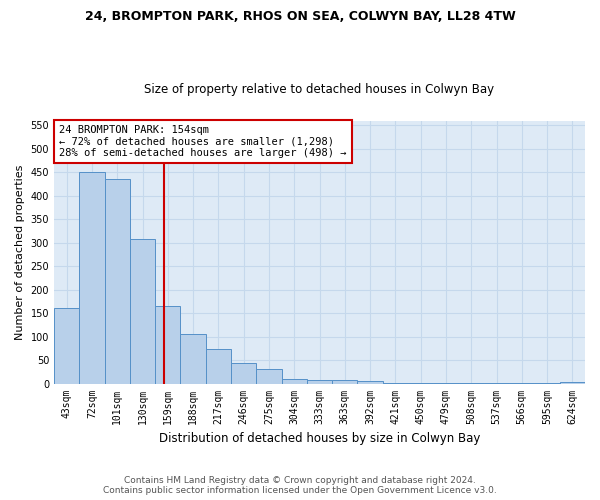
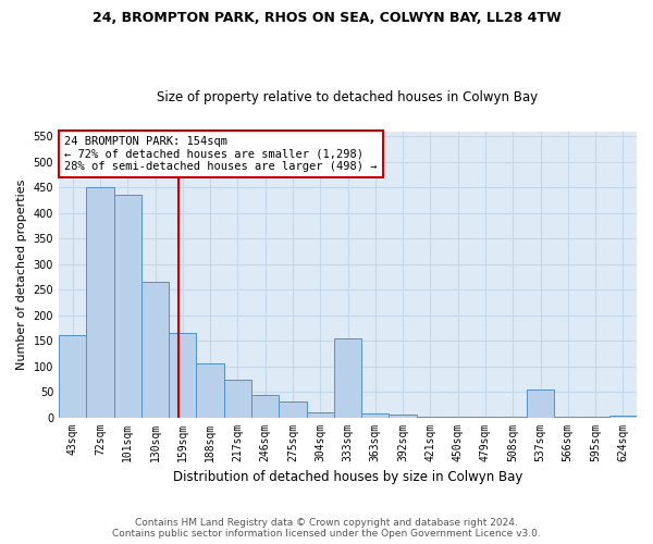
130sqm: 307 -> 265
333sqm: 8 -> 155
537sqm: 1 -> 55
